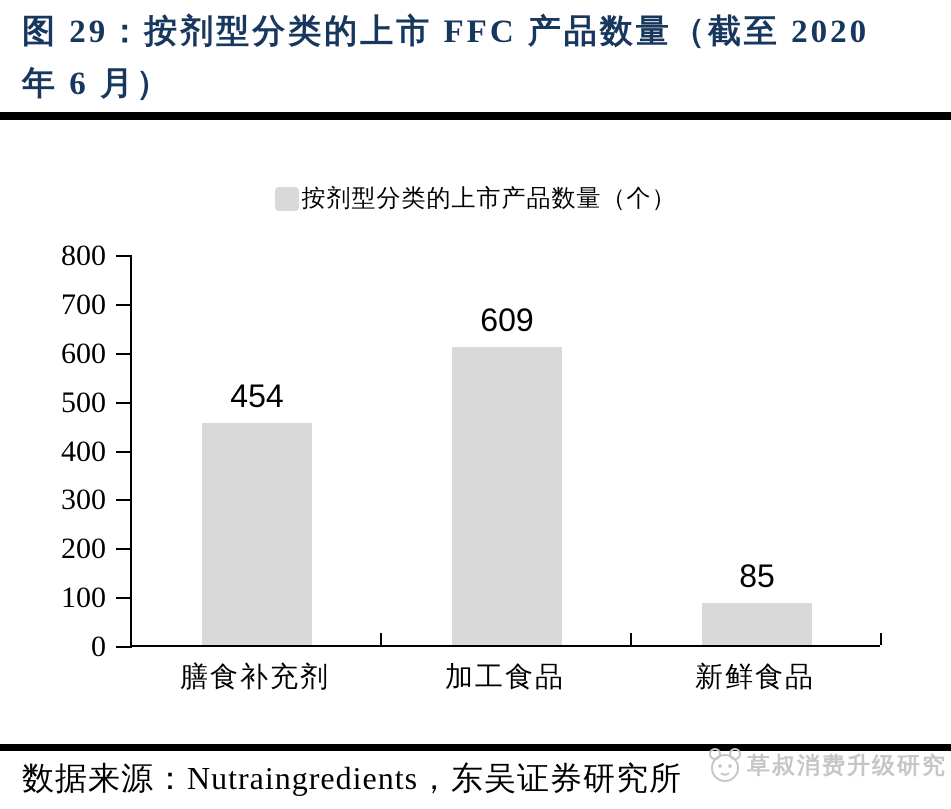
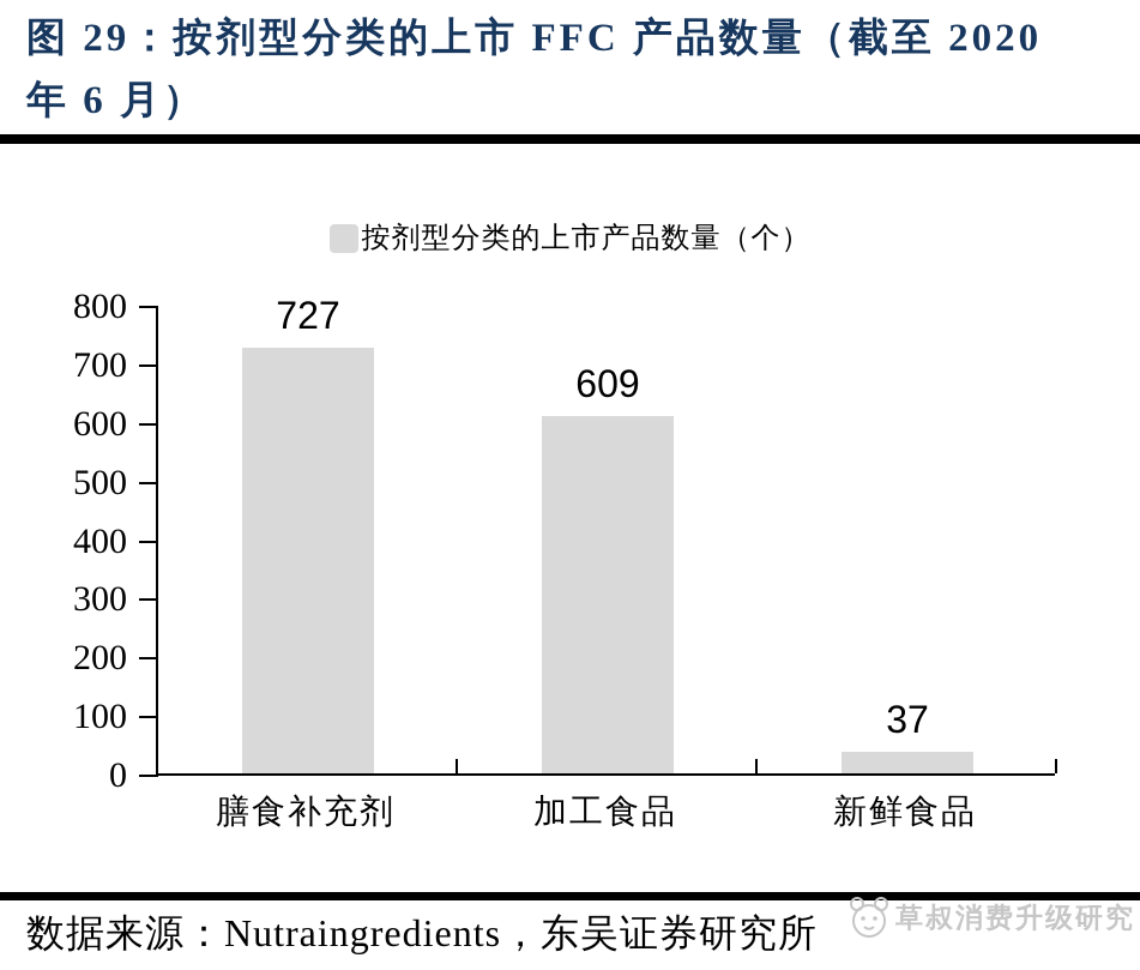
膳食补充剂: 454 -> 727
新鲜食品: 85 -> 37
